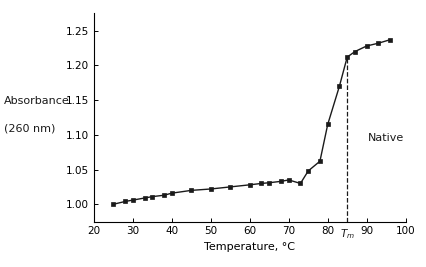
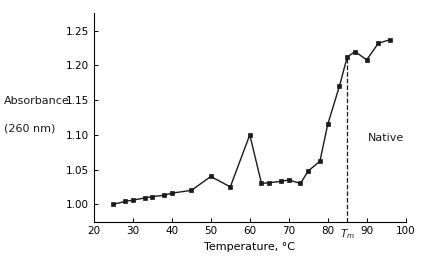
50: 1.022 -> 1.040
60: 1.028 -> 1.100
90: 1.228 -> 1.208
